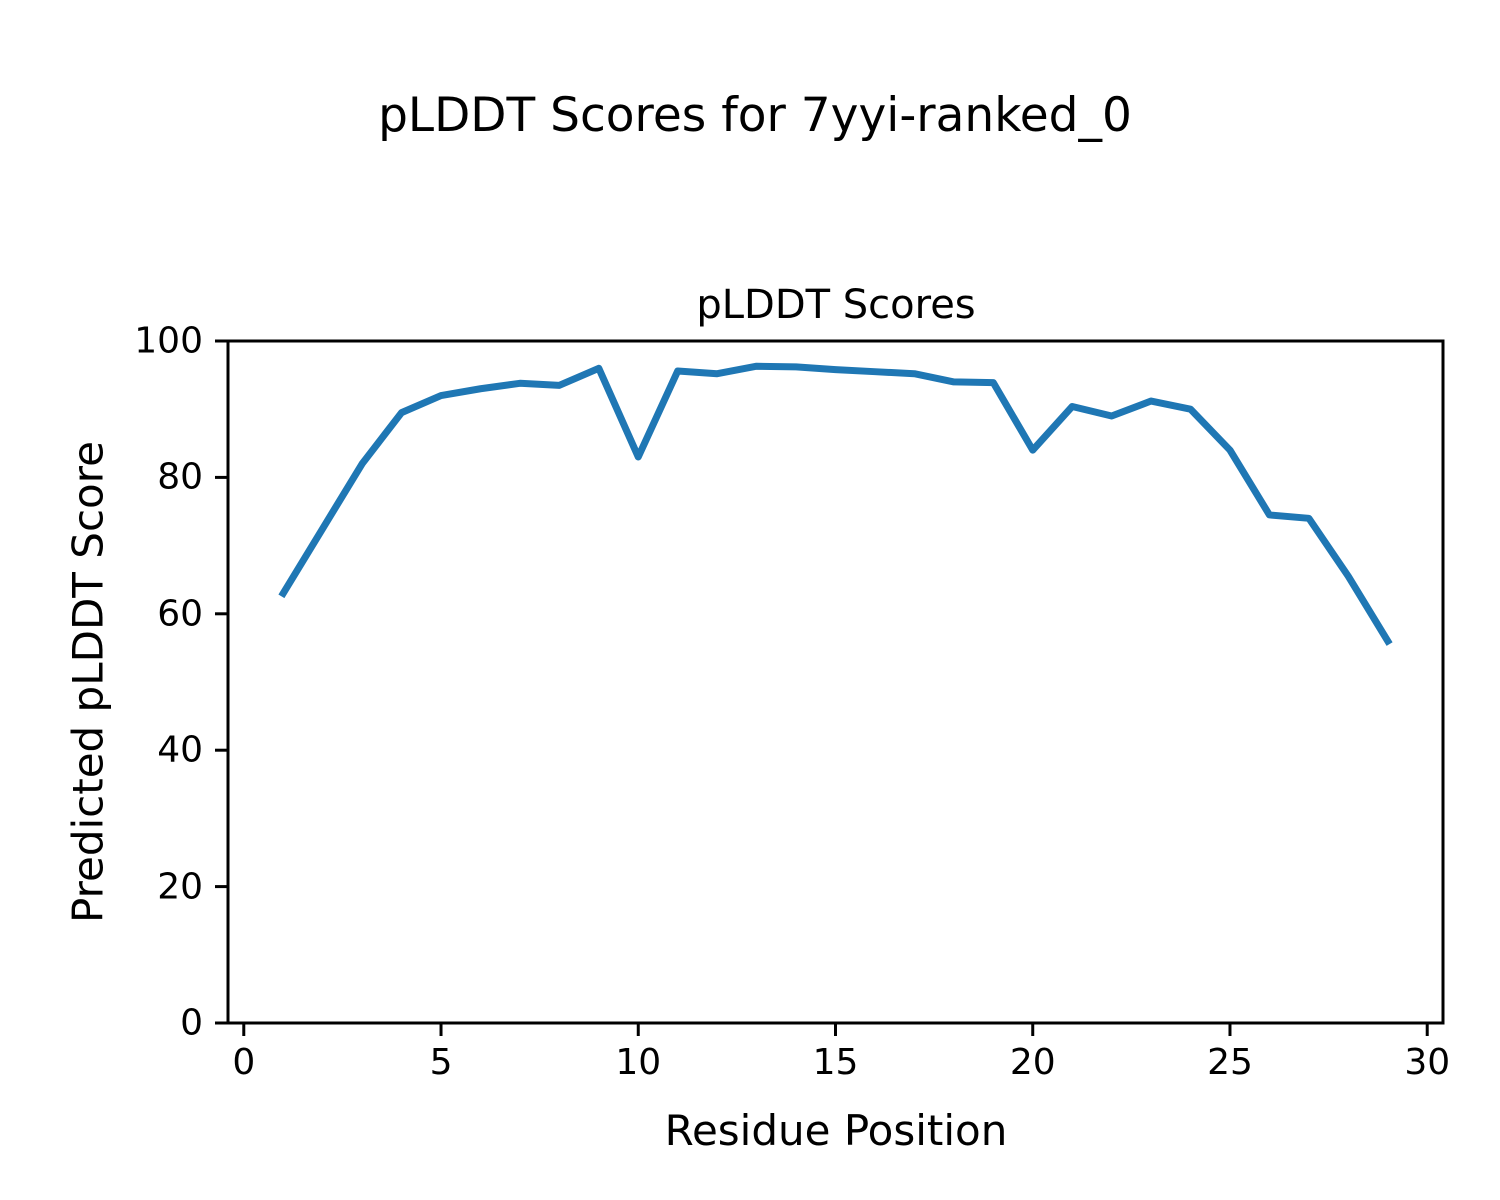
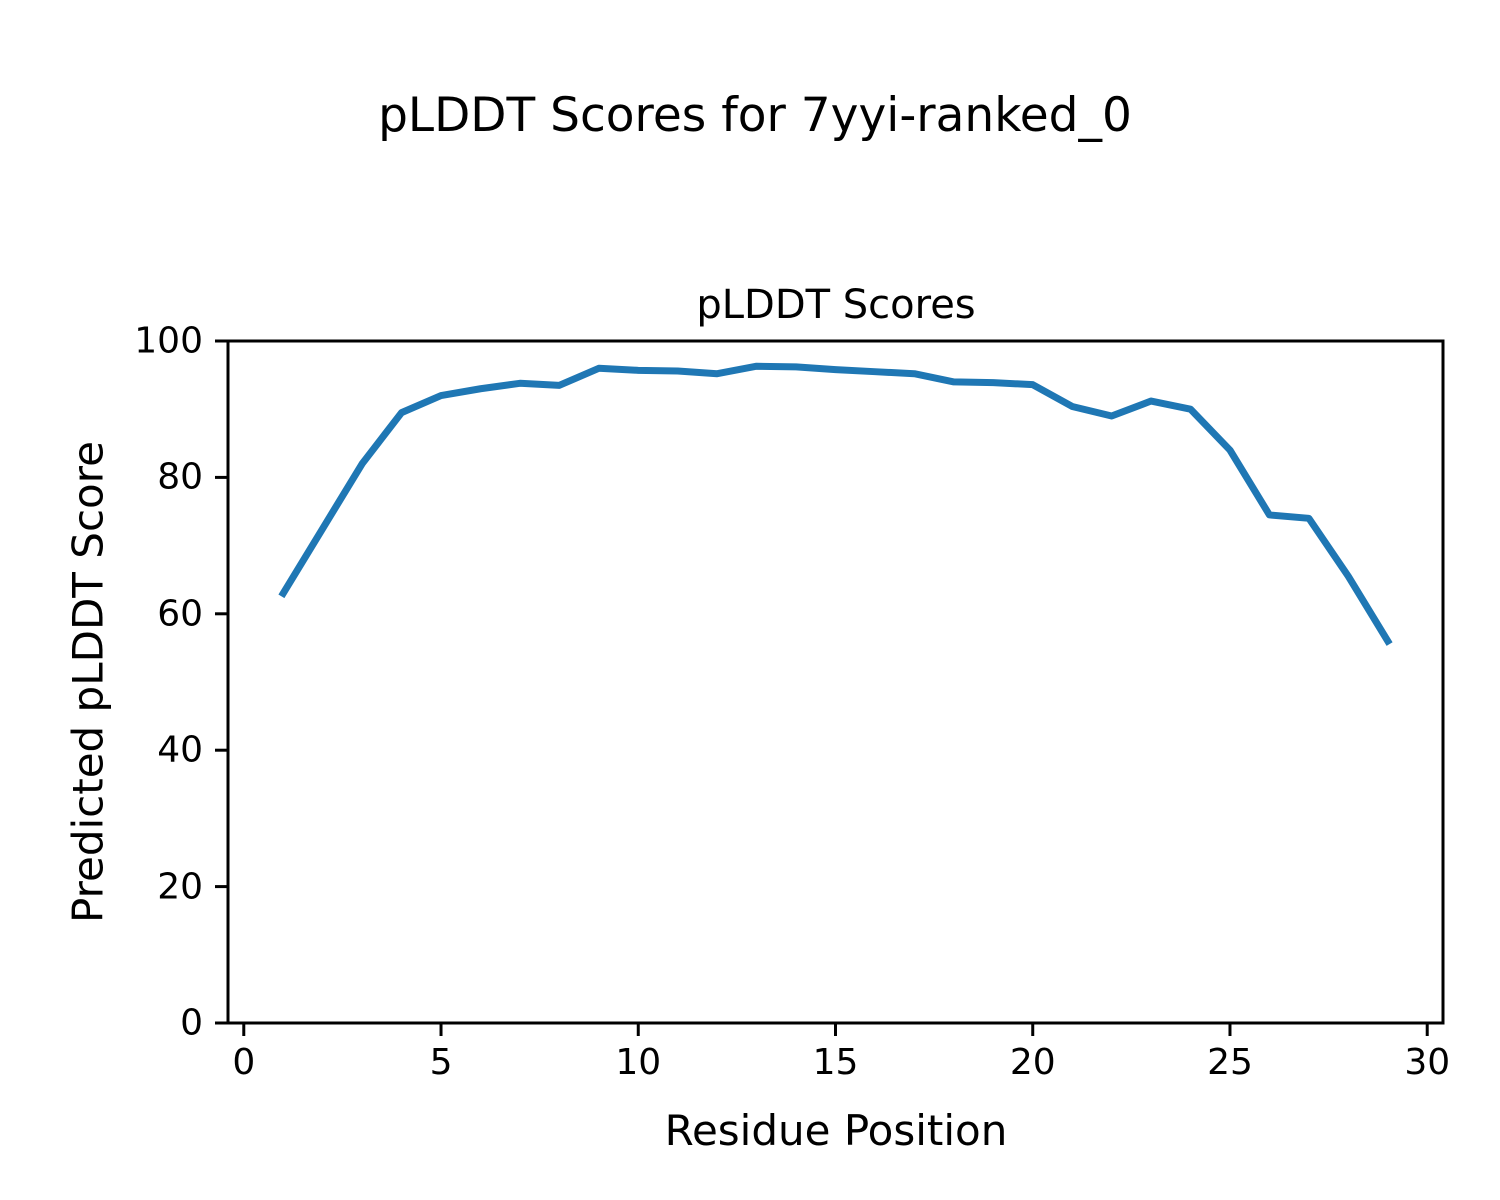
10: 83 -> 96
20: 84 -> 94
